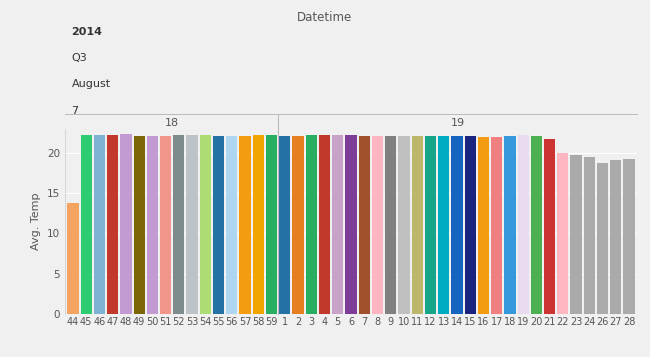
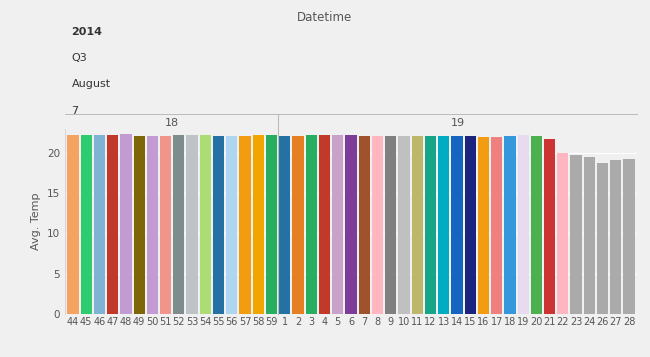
44: 13.8 -> 22.2
